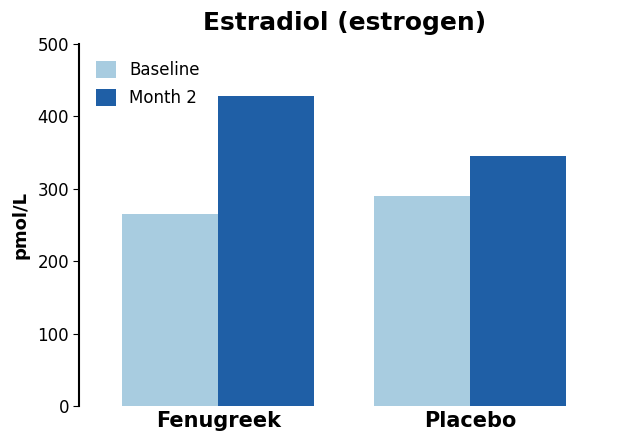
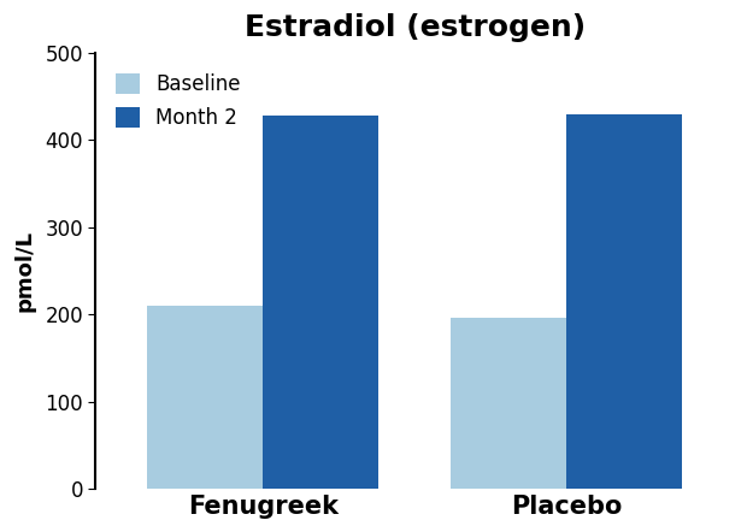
Baseline/Fenugreek: 265 -> 210
Baseline/Placebo: 290 -> 196
Month 2/Placebo: 345 -> 430
